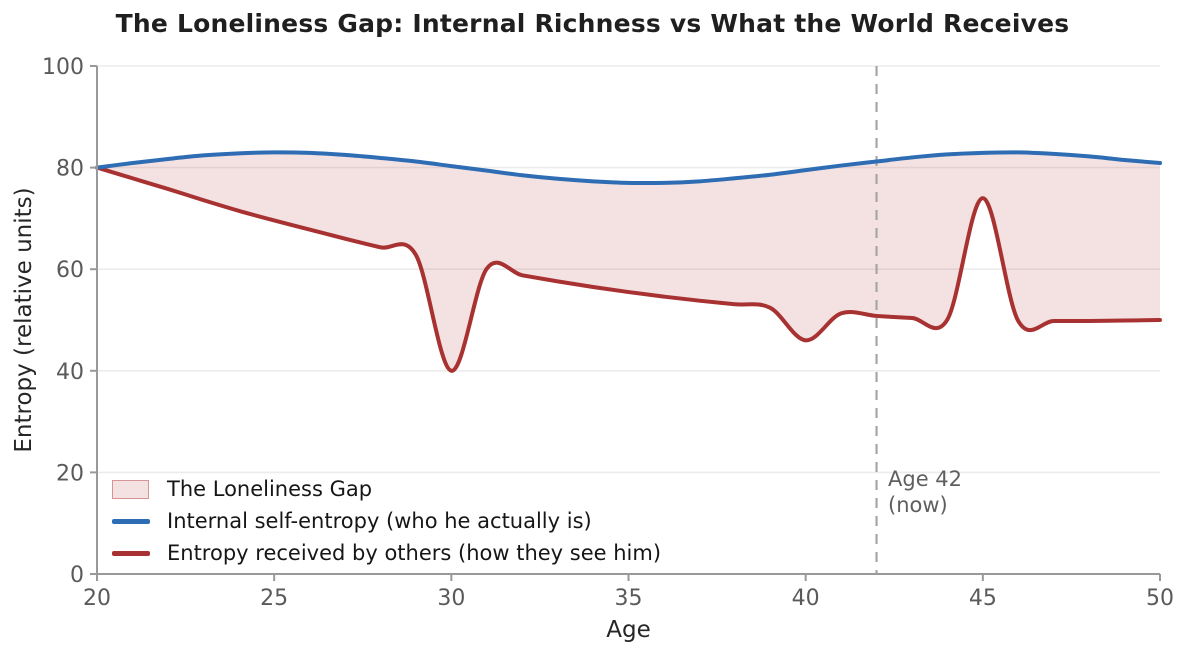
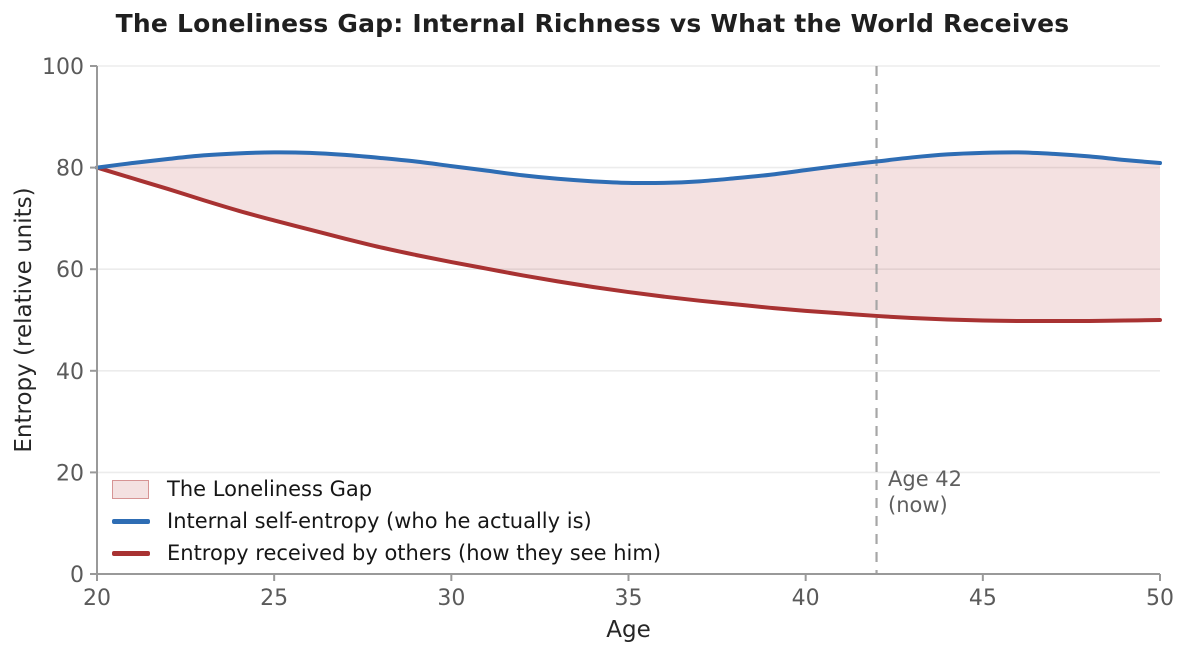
Entropy received by others (how they see him)/30: 40 -> 61
Entropy received by others (how they see him)/40: 46 -> 52
Entropy received by others (how they see him)/45: 74 -> 50
